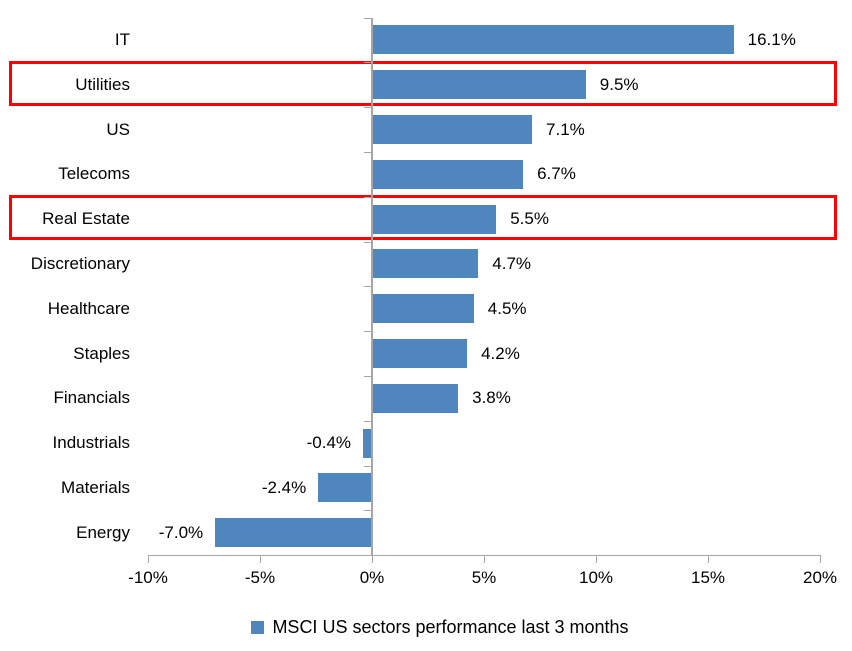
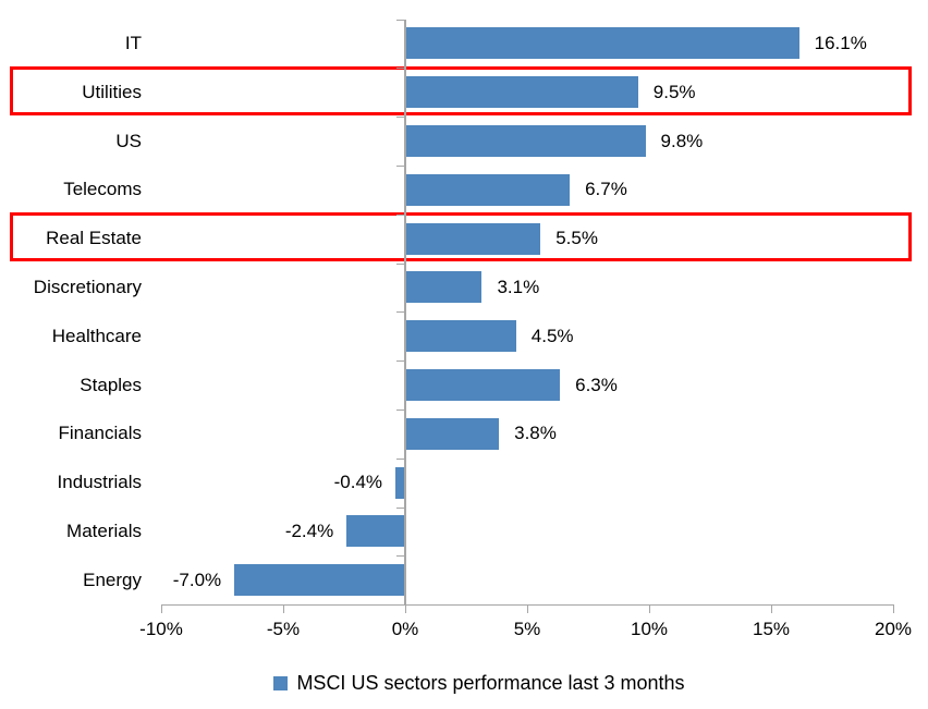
US: 7.1% -> 9.8%
Discretionary: 4.7% -> 3.1%
Staples: 4.2% -> 6.3%
